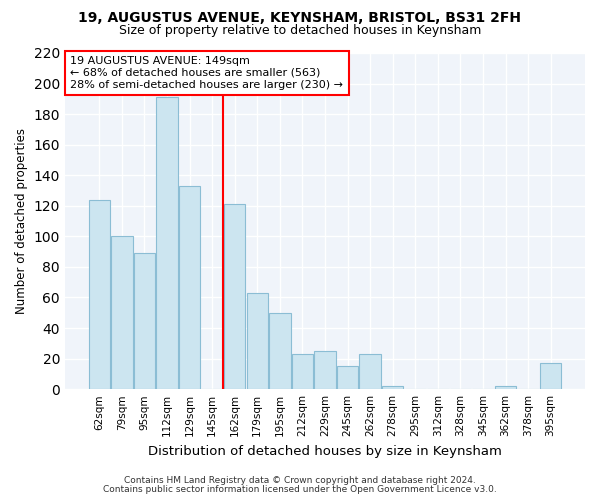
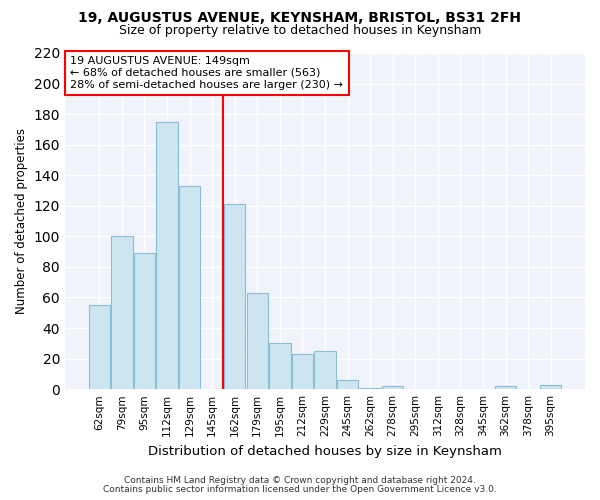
62sqm: 124 -> 55
112sqm: 191 -> 175
195sqm: 50 -> 30
245sqm: 15 -> 6
262sqm: 23 -> 1
395sqm: 17 -> 3
